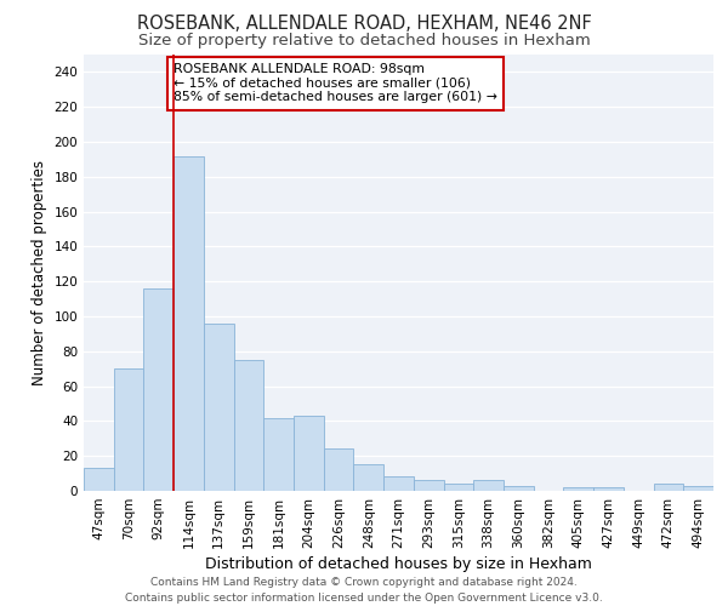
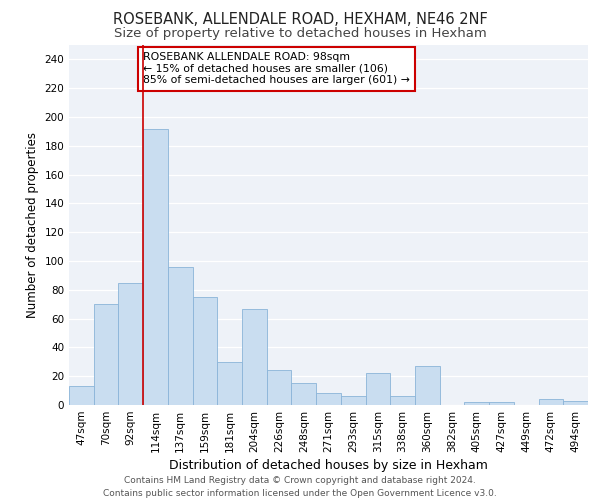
92sqm: 116 -> 85
181sqm: 42 -> 30
204sqm: 43 -> 67
315sqm: 4 -> 22
360sqm: 3 -> 27
